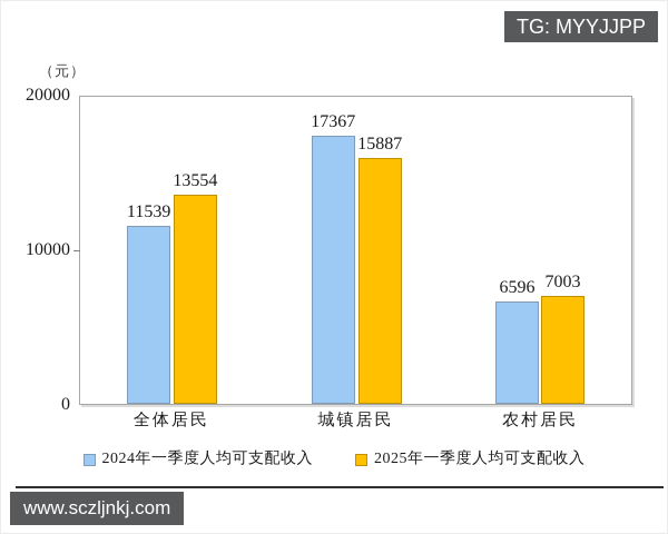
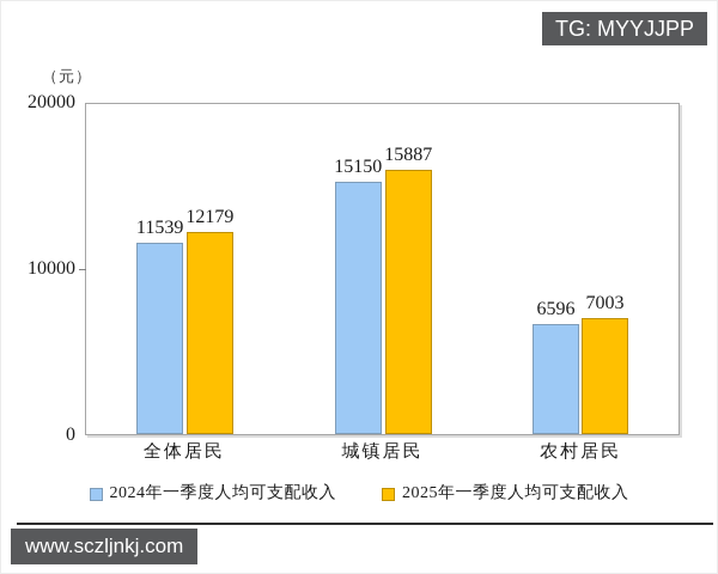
2025年一季度人均可支配收入/全体居民: 13554 -> 12179
2024年一季度人均可支配收入/城镇居民: 17367 -> 15150
